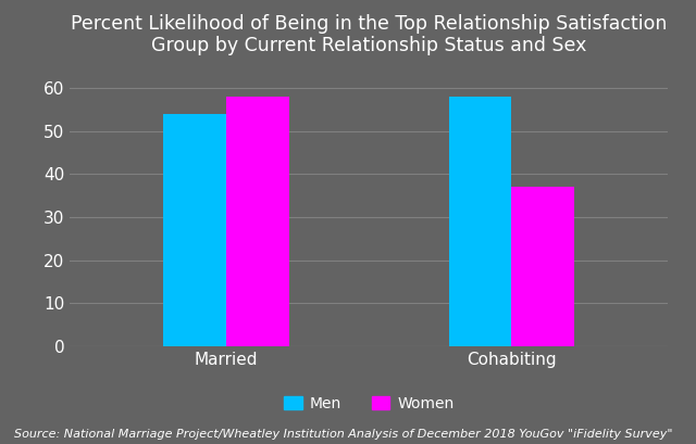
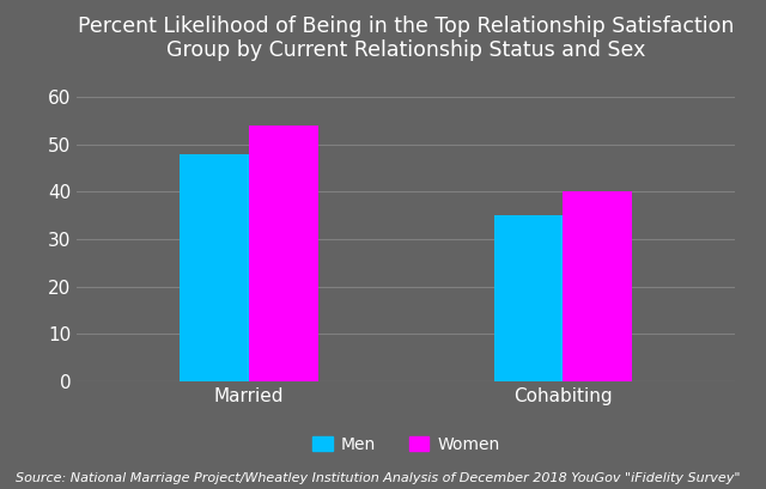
Men/Married: 54 -> 48
Women/Married: 58 -> 54
Men/Cohabiting: 58 -> 35
Women/Cohabiting: 37 -> 40
